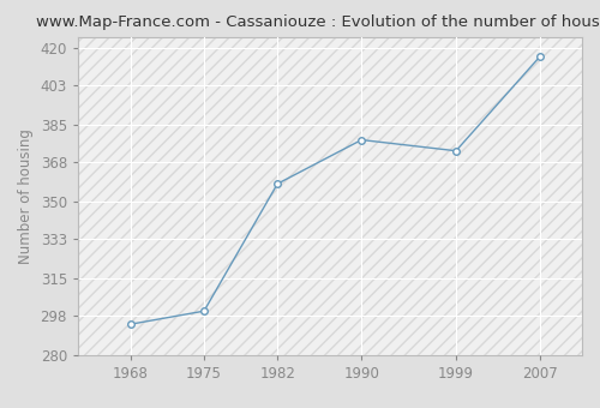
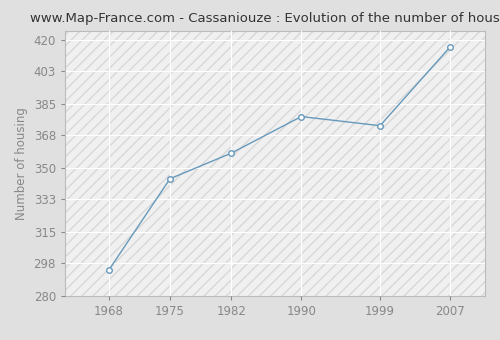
1975: 300 -> 344
